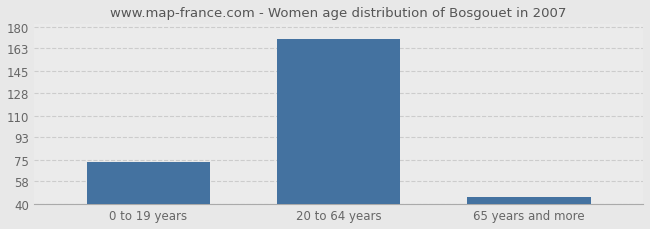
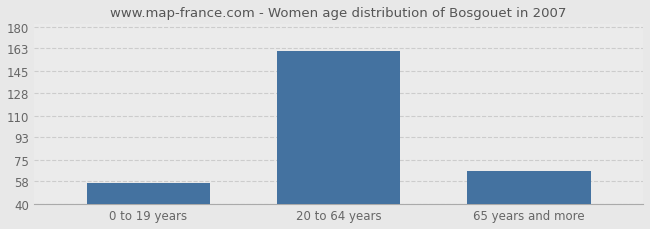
0 to 19 years: 73 -> 57
20 to 64 years: 170 -> 161
65 years and more: 46 -> 66
